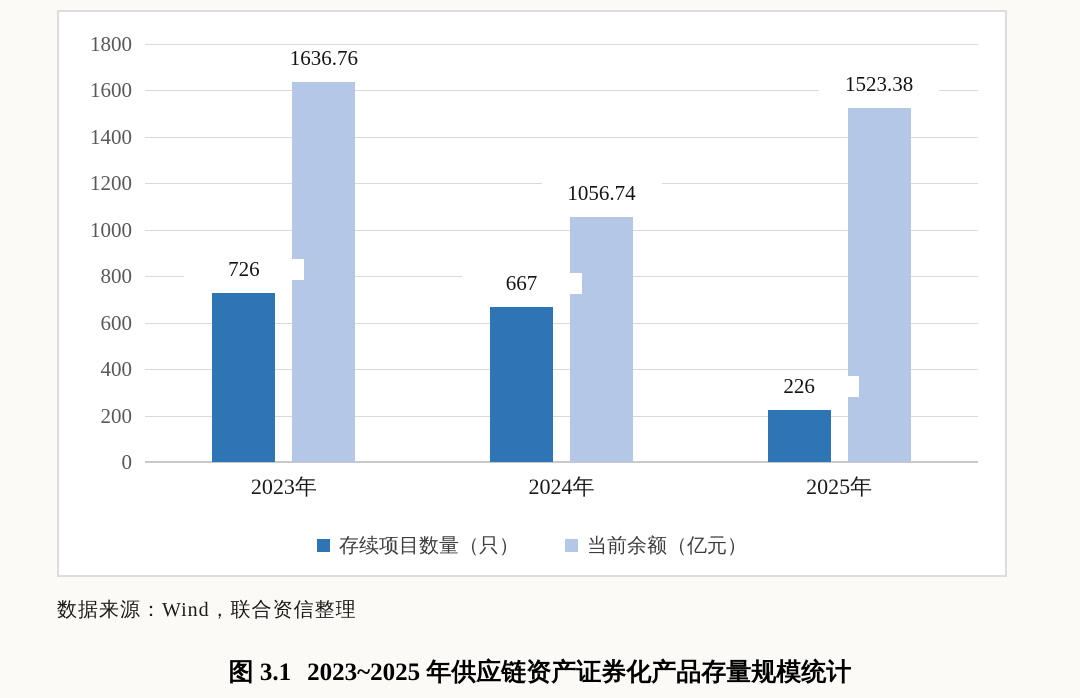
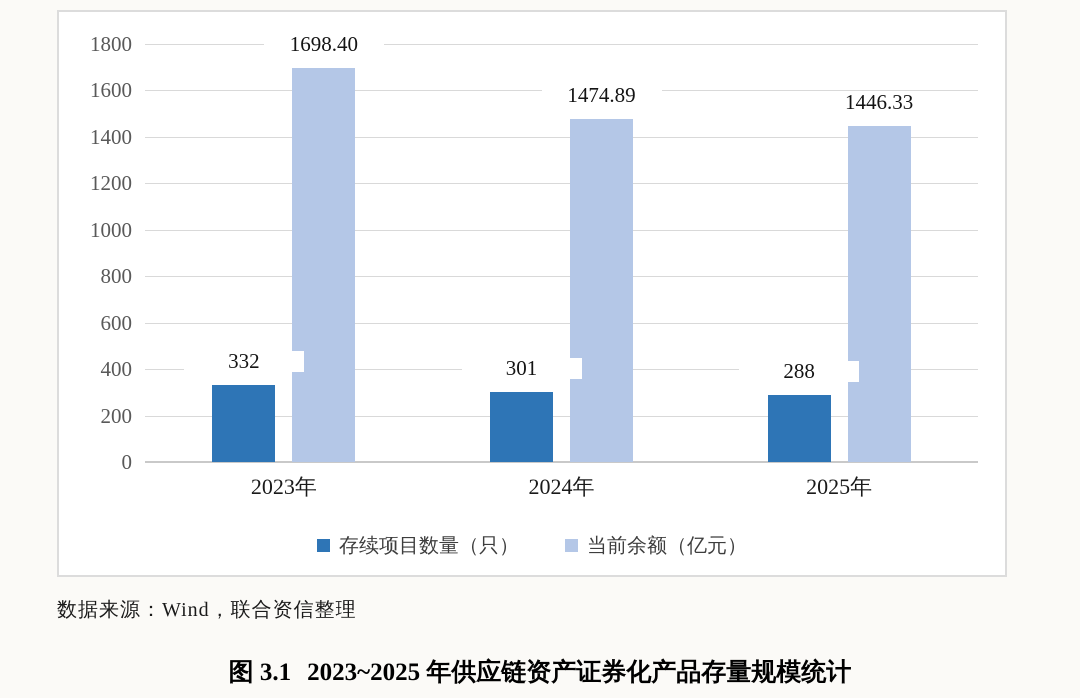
存续项目数量（只）/2023年: 726 -> 332
当前余额（亿元）/2023年: 1636.76 -> 1698.40
存续项目数量（只）/2024年: 667 -> 301
当前余额（亿元）/2024年: 1056.74 -> 1474.89
存续项目数量（只）/2025年: 226 -> 288
当前余额（亿元）/2025年: 1523.38 -> 1446.33
